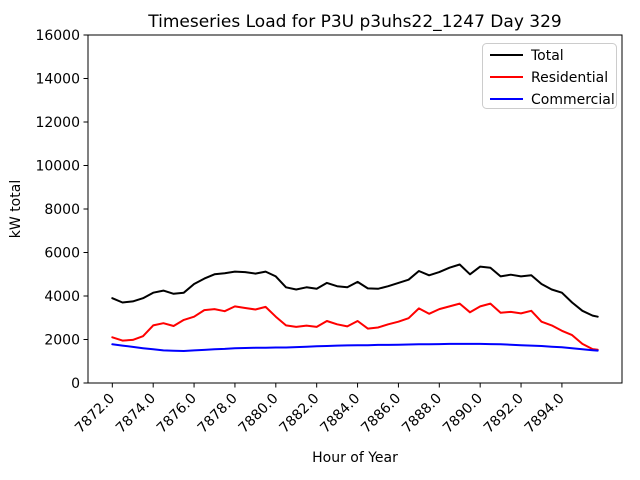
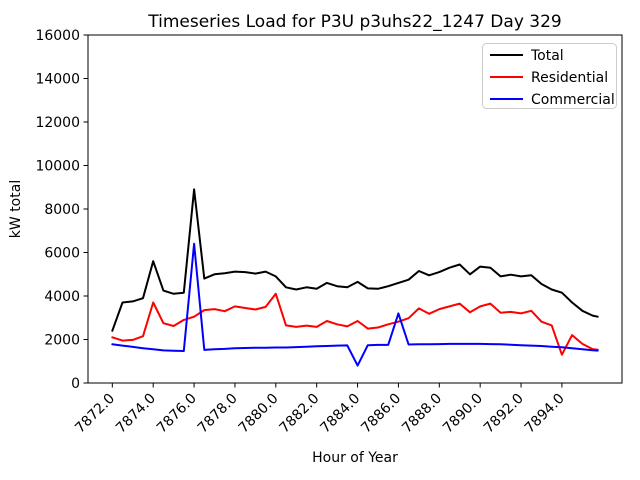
Total/7872.0: 3900 -> 2400
Total/7874.0: 4200 -> 5600
Residential/7874.0: 2600 -> 3700
Total/7876.0: 4600 -> 8900
Commercial/7876.0: 1500 -> 6400
Residential/7880.0: 3000 -> 4100
Commercial/7884.0: 1700 -> 800
Commercial/7886.0: 1800 -> 3200
Residential/7894.0: 2400 -> 1300
